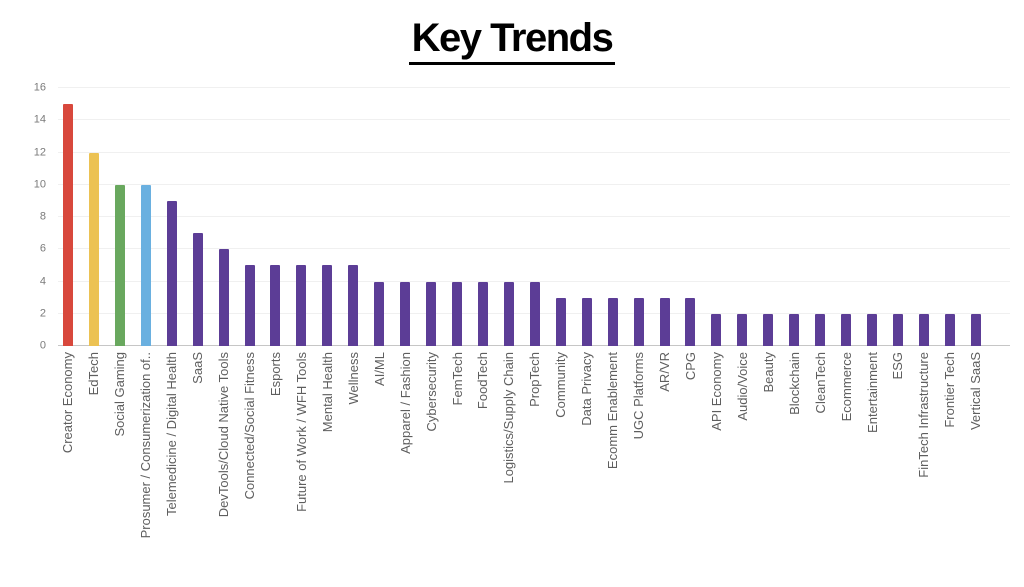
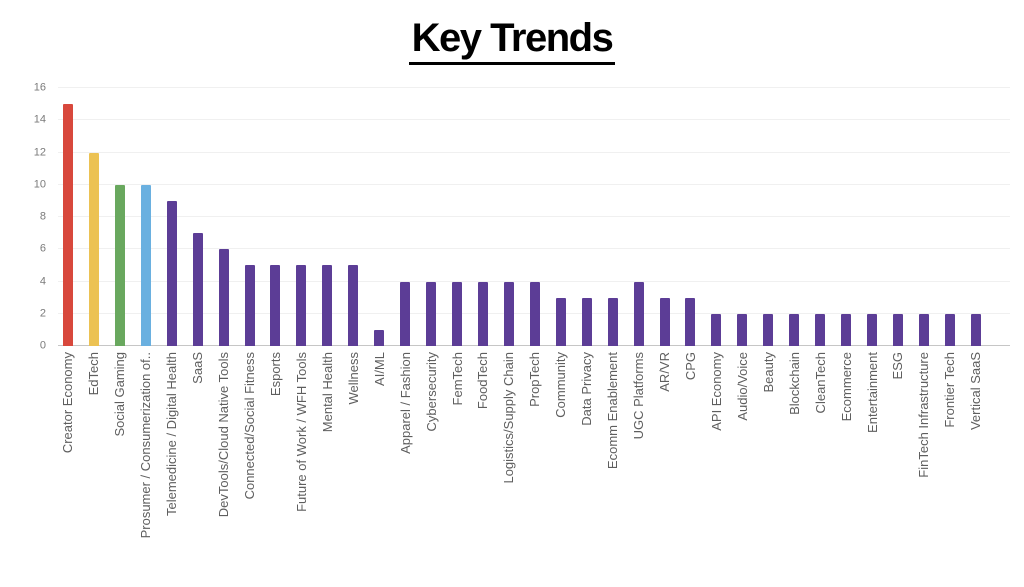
AI/ML: 4 -> 1
UGC Platforms: 3 -> 4
